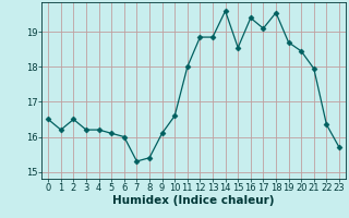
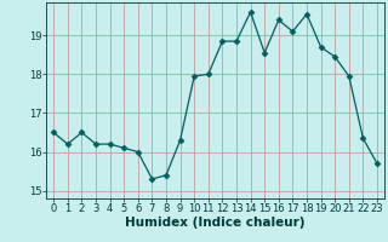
9: 16.10 -> 16.30
10: 16.60 -> 17.95
